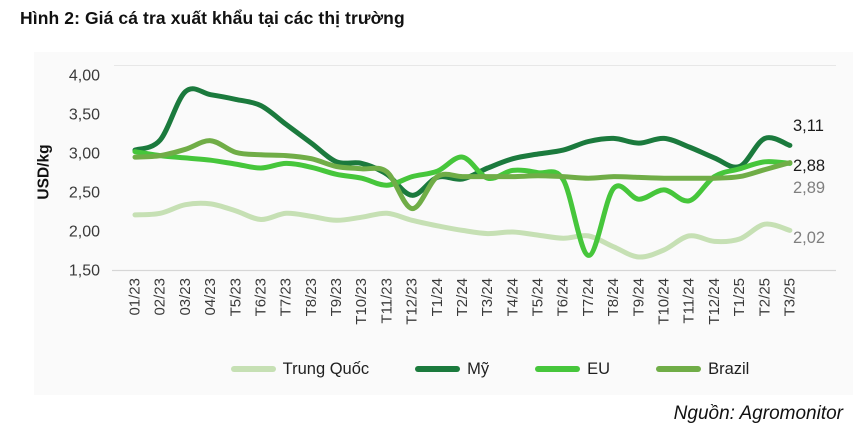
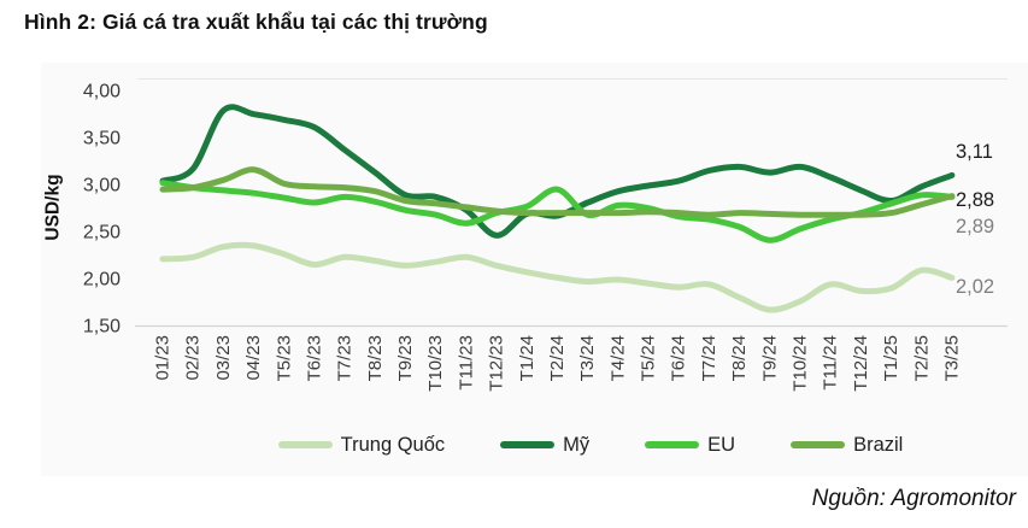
Brazil/T12/23: 2,3 -> 2,7
EU/T7/24: 1,7 -> 2,6
EU/T11/24: 2,4 -> 2,6
Mỹ/T2/25: 3,2 -> 3,0
